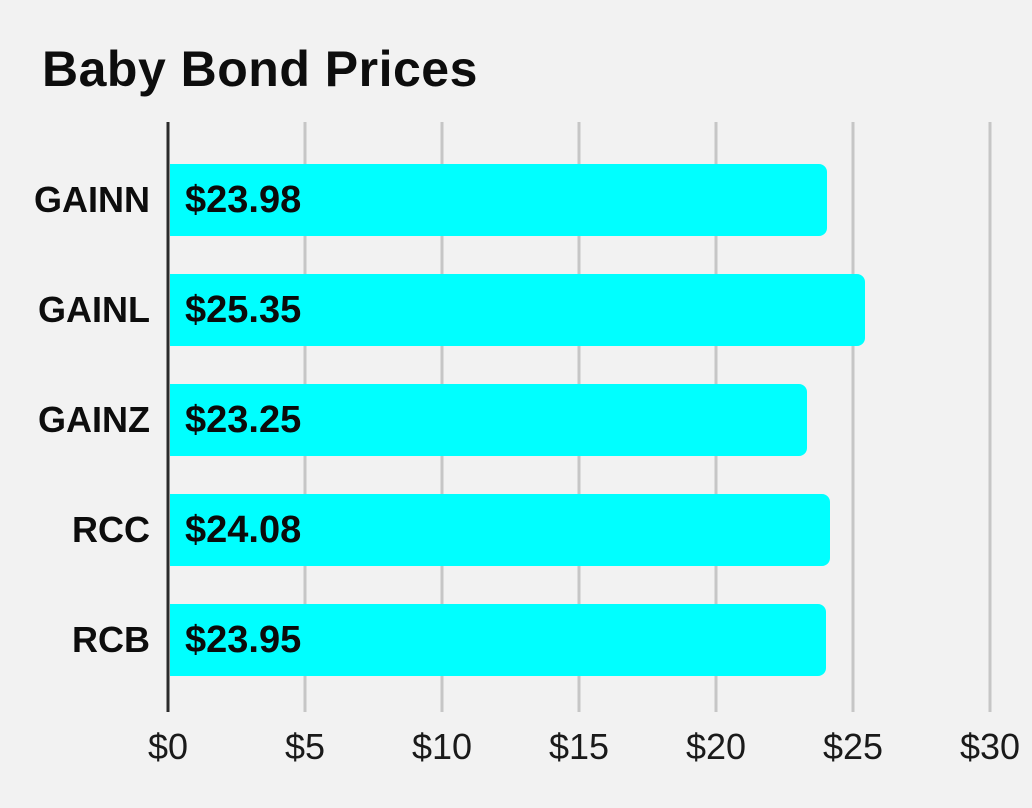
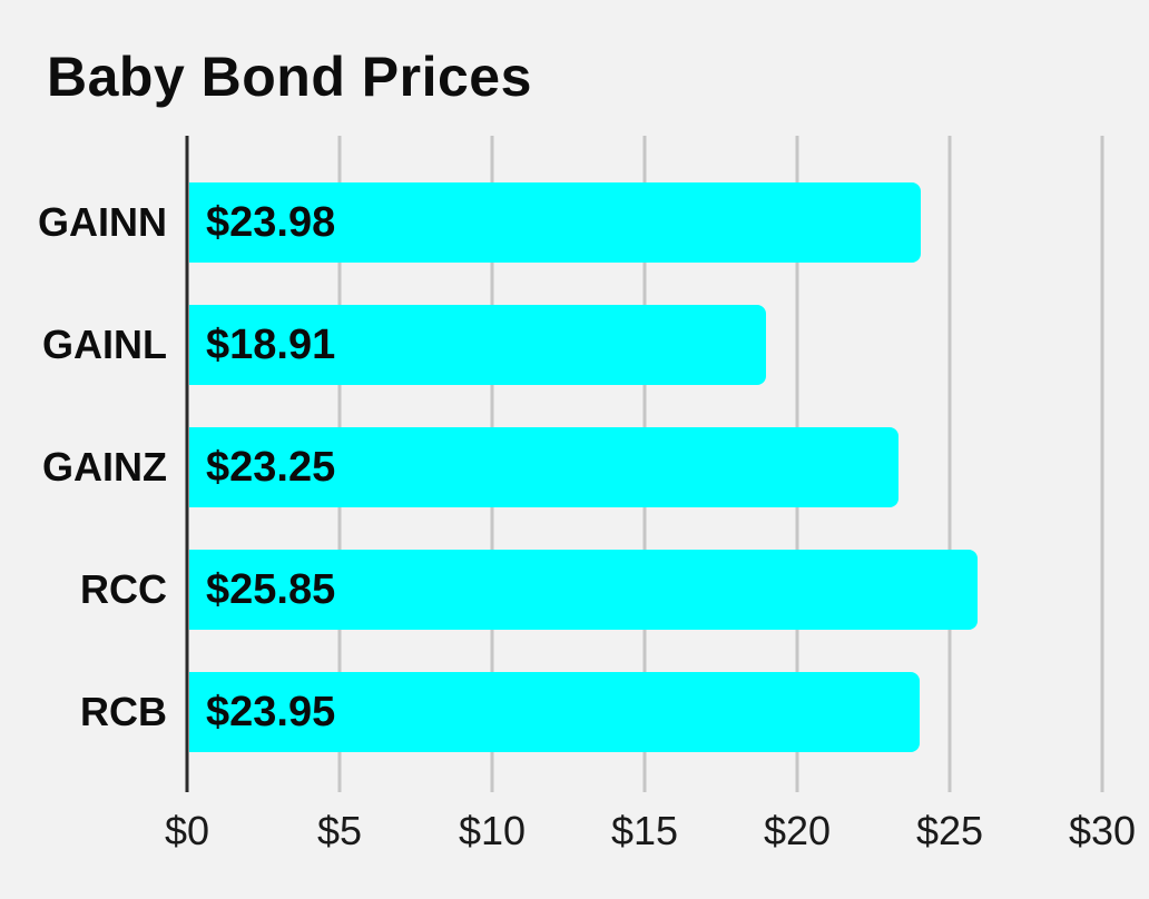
GAINL: $25.35 -> $18.91
RCC: $24.08 -> $25.85
